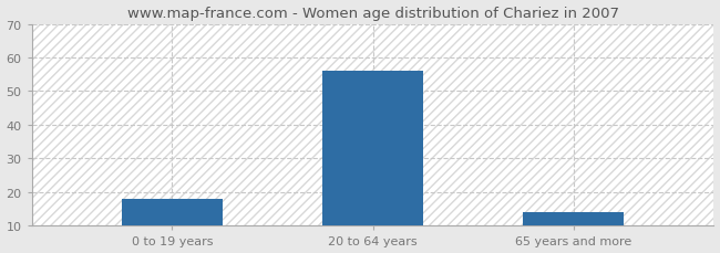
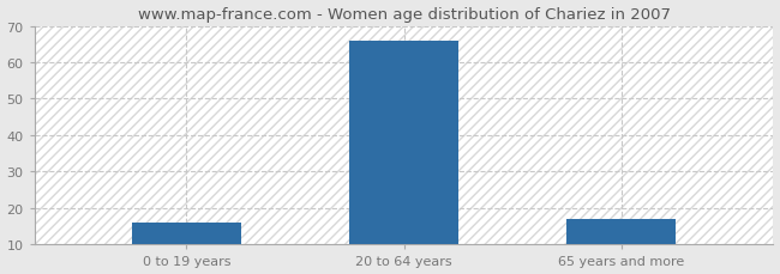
0 to 19 years: 18 -> 16
20 to 64 years: 56 -> 66
65 years and more: 14 -> 17
